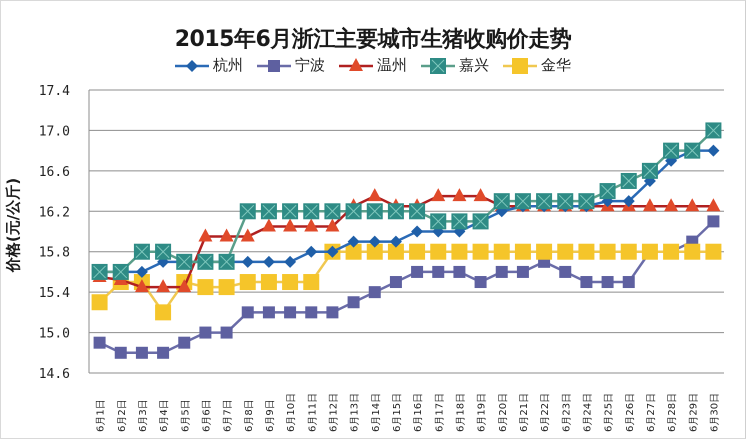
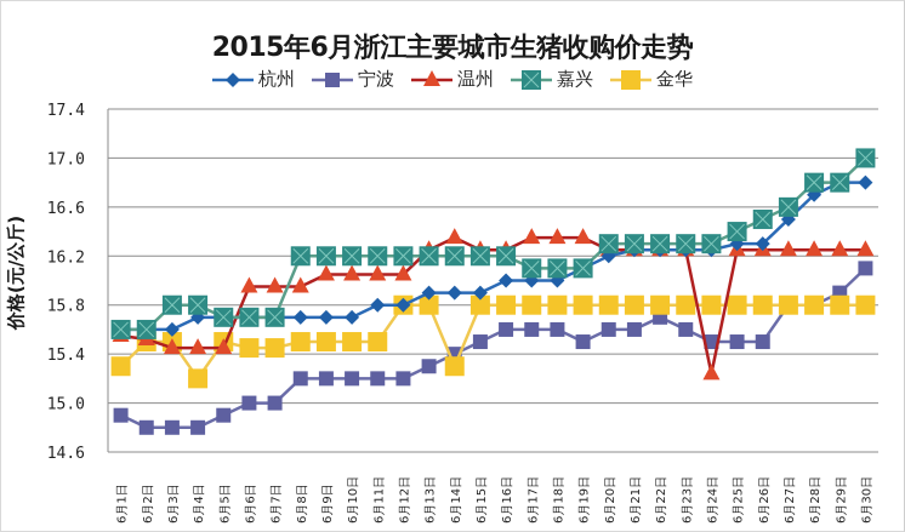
金华/6月14日: 15.80 -> 15.30
温州/6月24日: 16.25 -> 15.24
